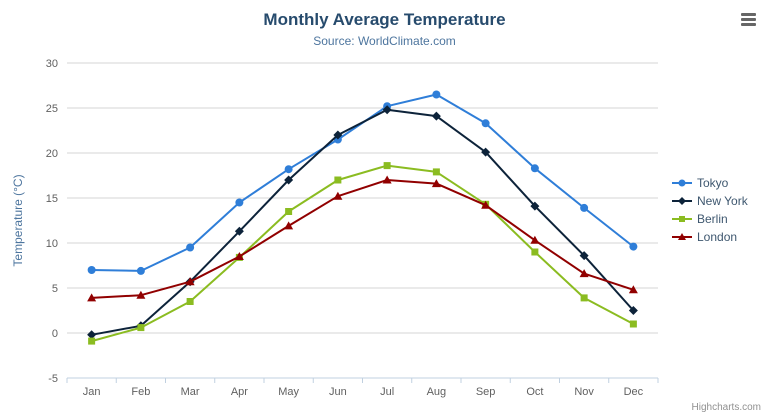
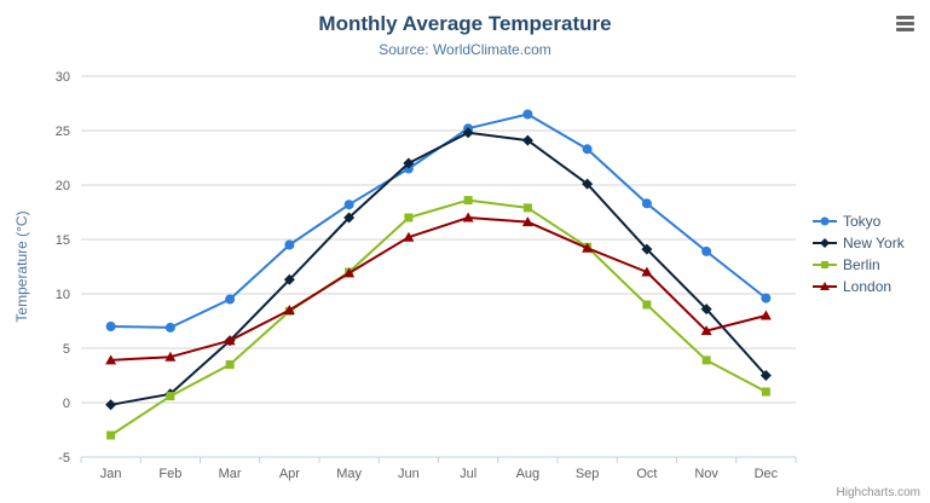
Berlin/Jan: -1 -> -3
Berlin/May: 14 -> 12
London/Oct: 10 -> 12
London/Dec: 5 -> 8
